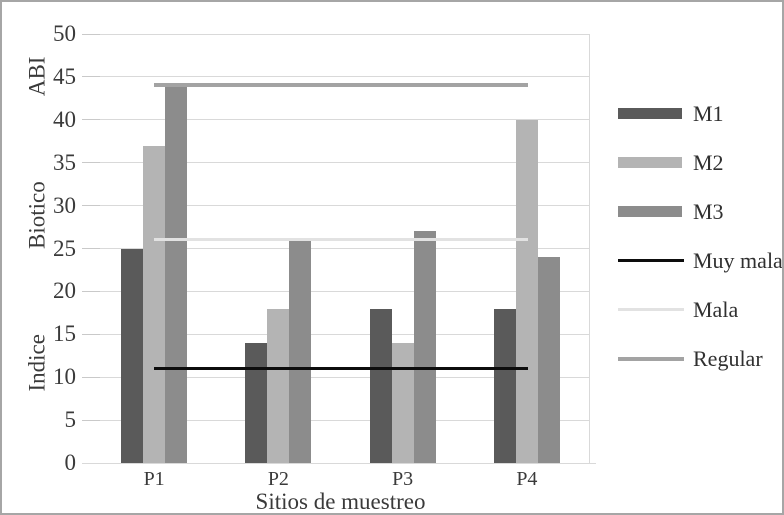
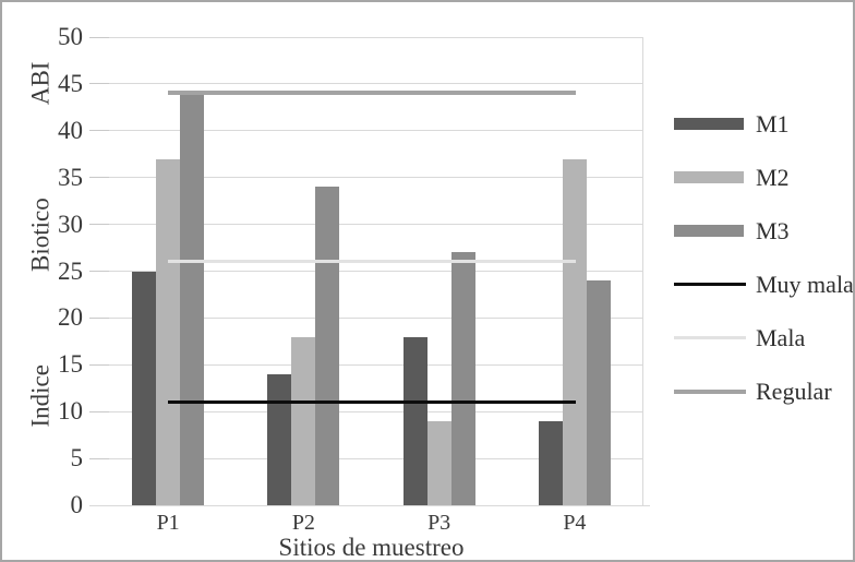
M3/P2: 26 -> 34
M2/P3: 14 -> 9
M1/P4: 18 -> 9
M2/P4: 40 -> 37
